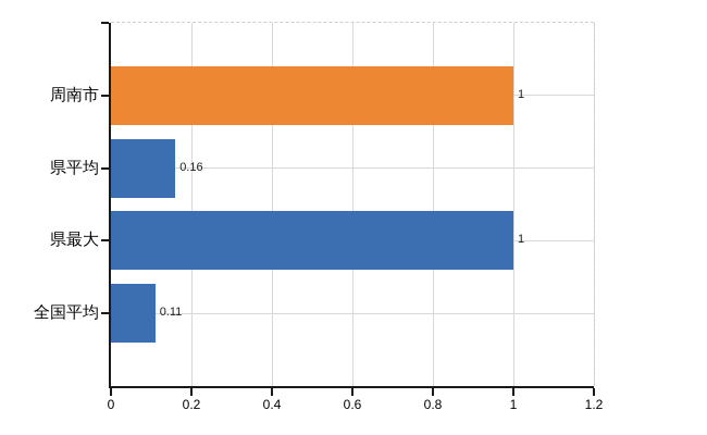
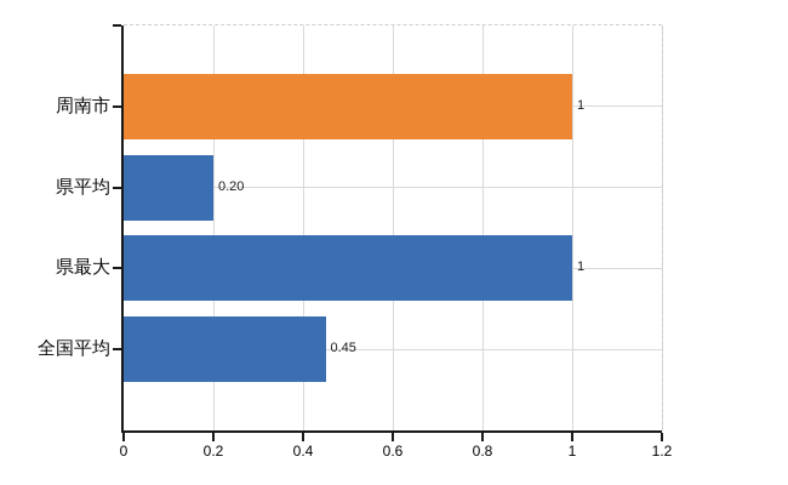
県平均: 0.16 -> 0.20
全国平均: 0.11 -> 0.45
